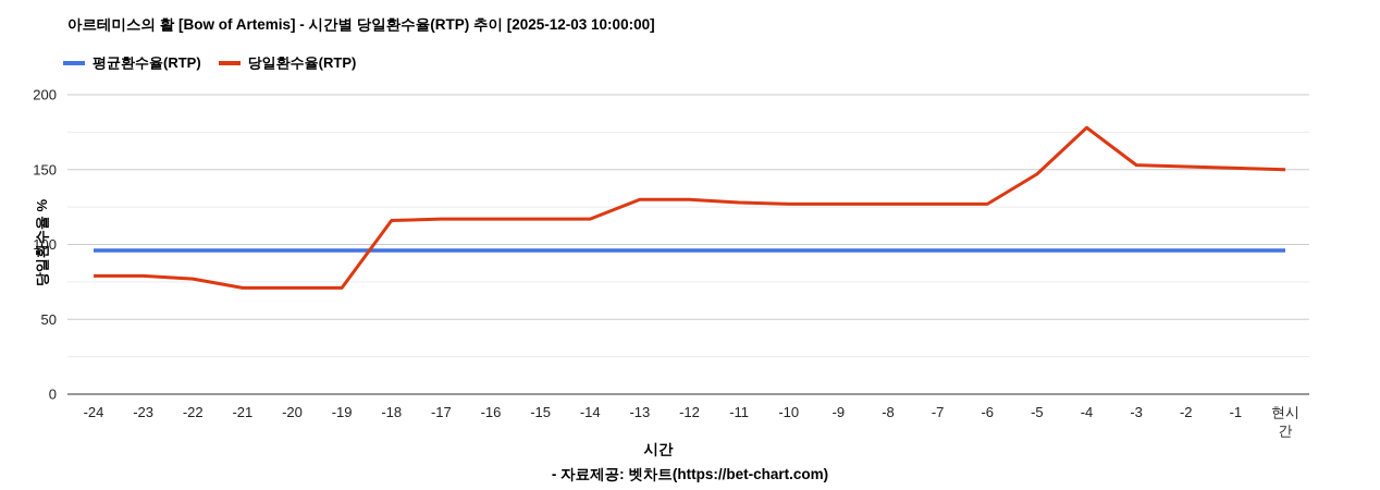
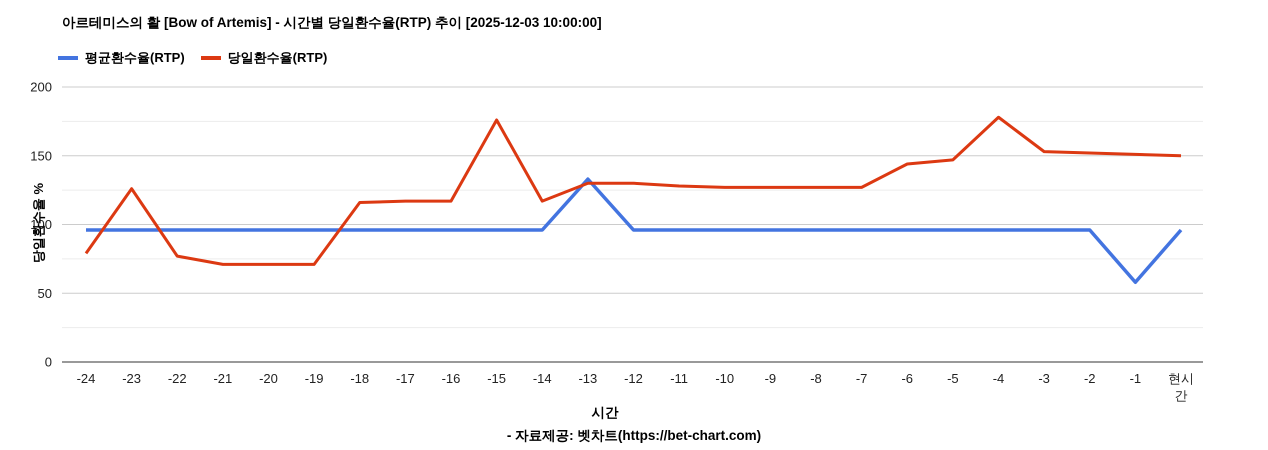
당일환수율(RTP)/-23: 79 -> 126
당일환수율(RTP)/-15: 117 -> 176
평균환수율(RTP)/-13: 96 -> 133
당일환수율(RTP)/-6: 127 -> 144
평균환수율(RTP)/-1: 96 -> 58
